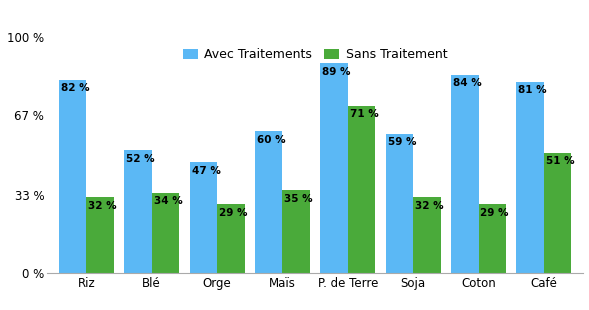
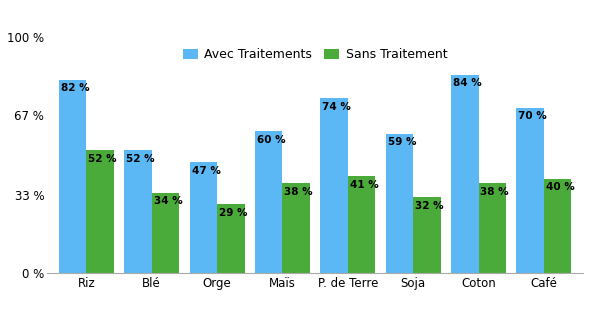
Sans Traitement/Riz: 32 -> 52
Sans Traitement/Maïs: 35 -> 38
Avec Traitements/P. de Terre: 89 -> 74
Sans Traitement/P. de Terre: 71 -> 41
Sans Traitement/Coton: 29 -> 38
Avec Traitements/Café: 81 -> 70
Sans Traitement/Café: 51 -> 40
